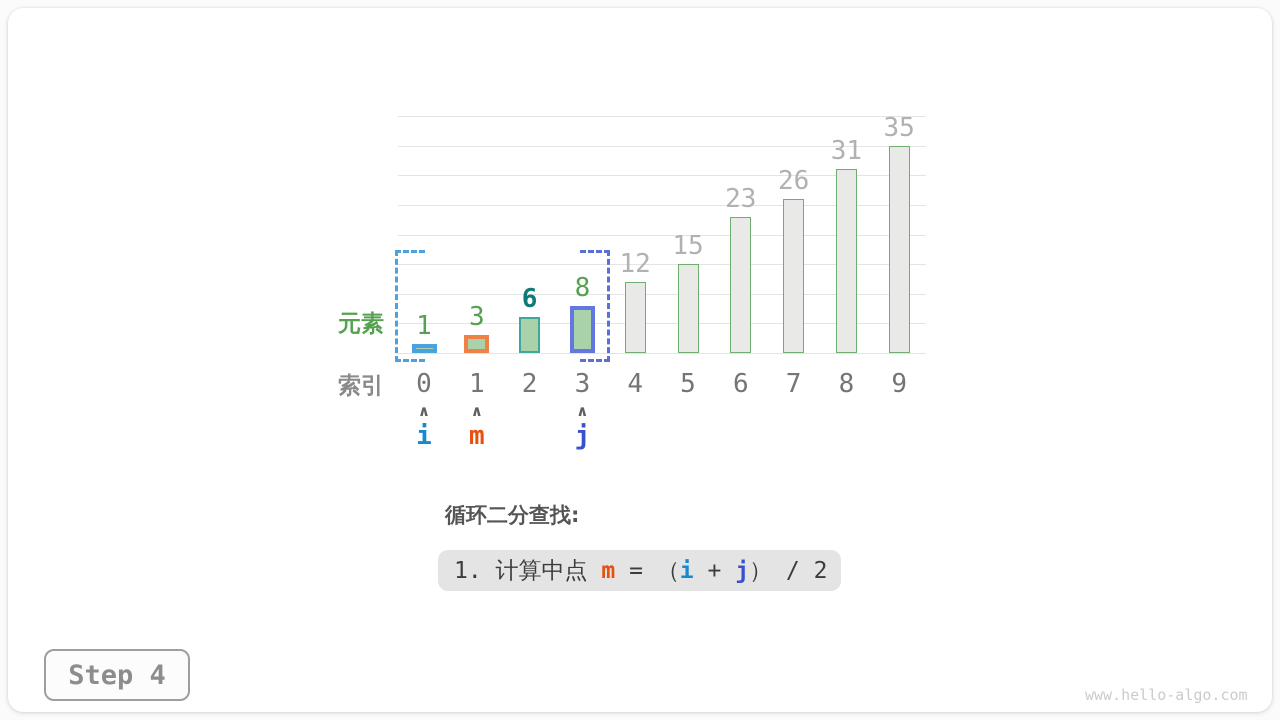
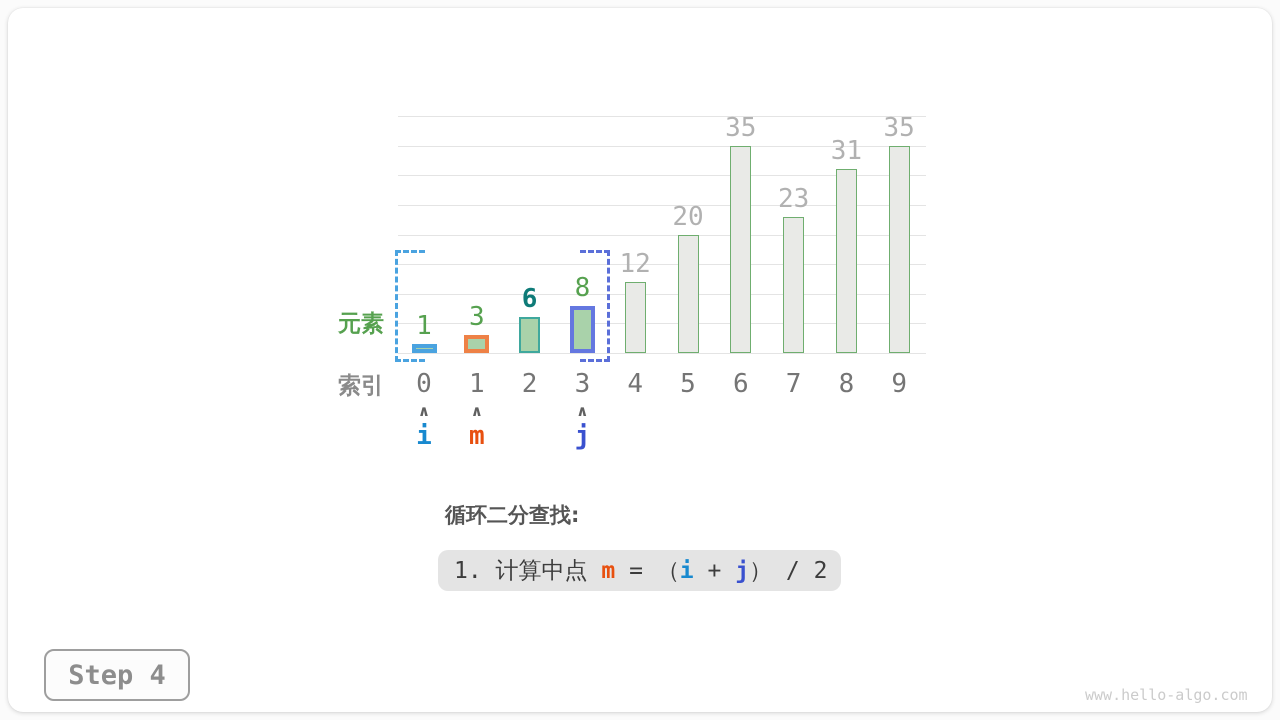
5: 15 -> 20
6: 23 -> 35
7: 26 -> 23
